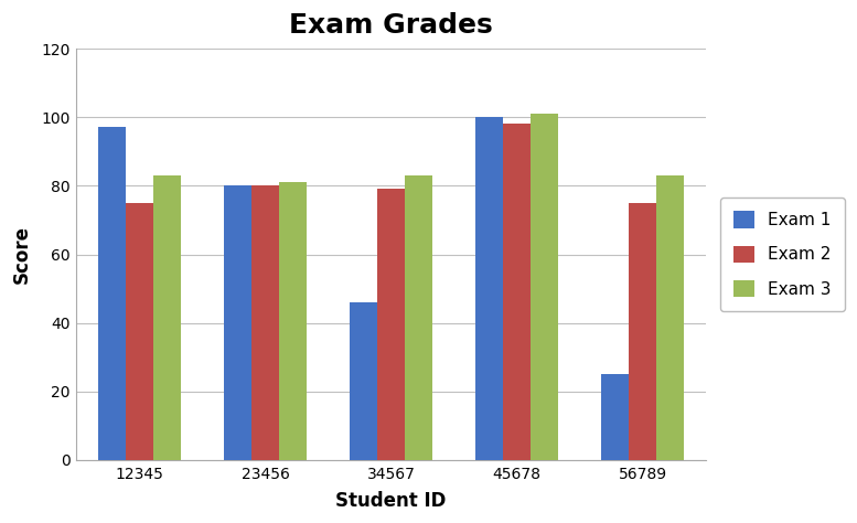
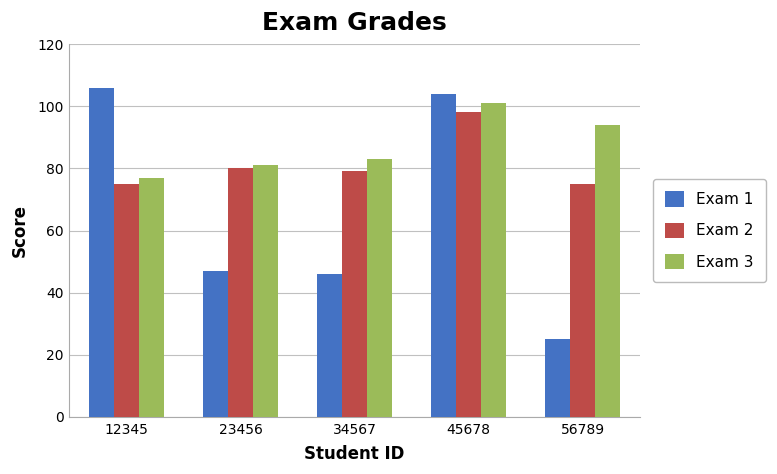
Exam 1/12345: 97 -> 106
Exam 3/12345: 83 -> 77
Exam 1/23456: 80 -> 47
Exam 1/45678: 100 -> 104
Exam 3/56789: 83 -> 94
